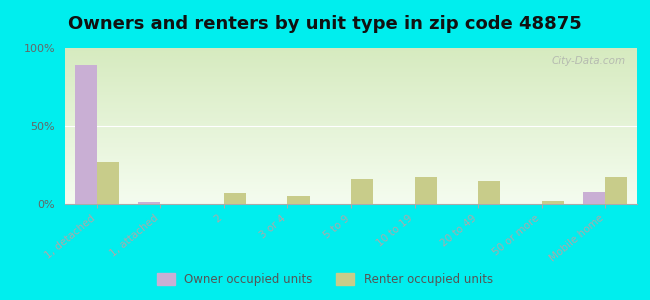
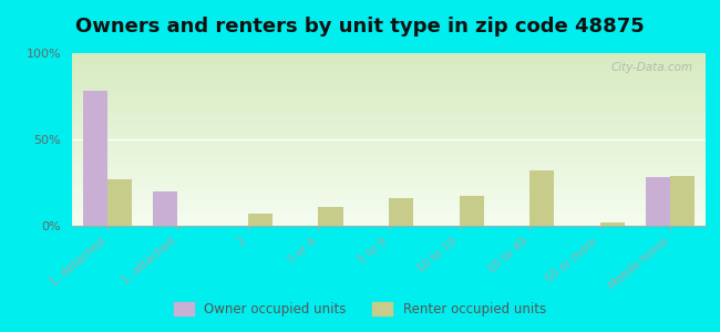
Owner occupied units/1, detached: 89% -> 78%
Owner occupied units/1, attached: 1% -> 20%
Renter occupied units/3 or 4: 5% -> 11%
Renter occupied units/20 to 49: 15% -> 32%
Owner occupied units/Mobile home: 8% -> 28%
Renter occupied units/Mobile home: 17% -> 29%
